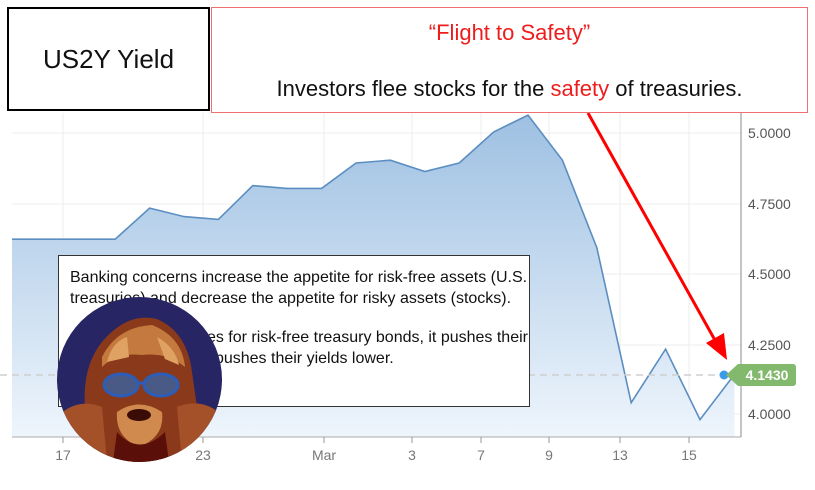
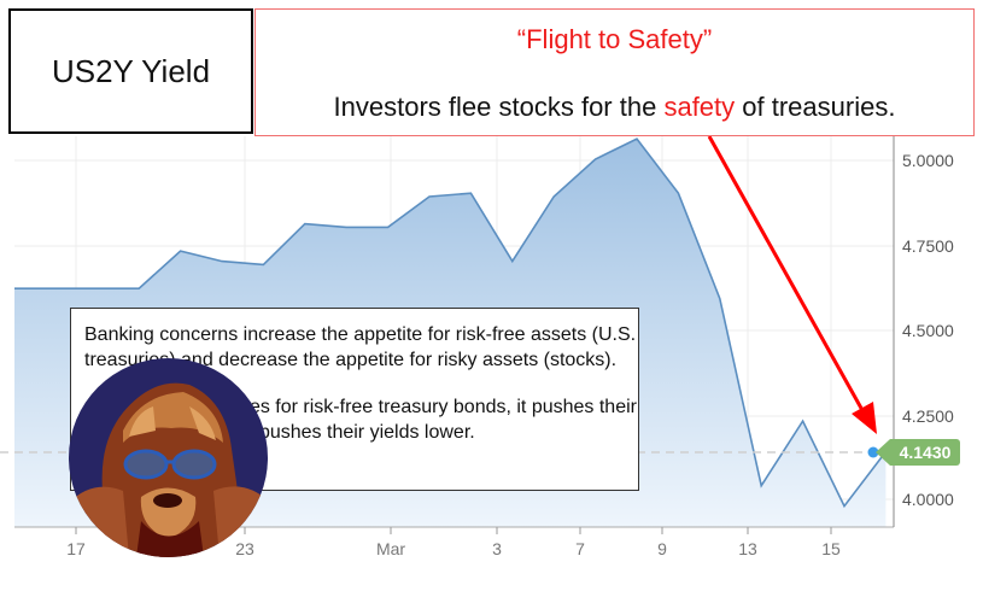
Mar 3: 4.86 -> 4.70
